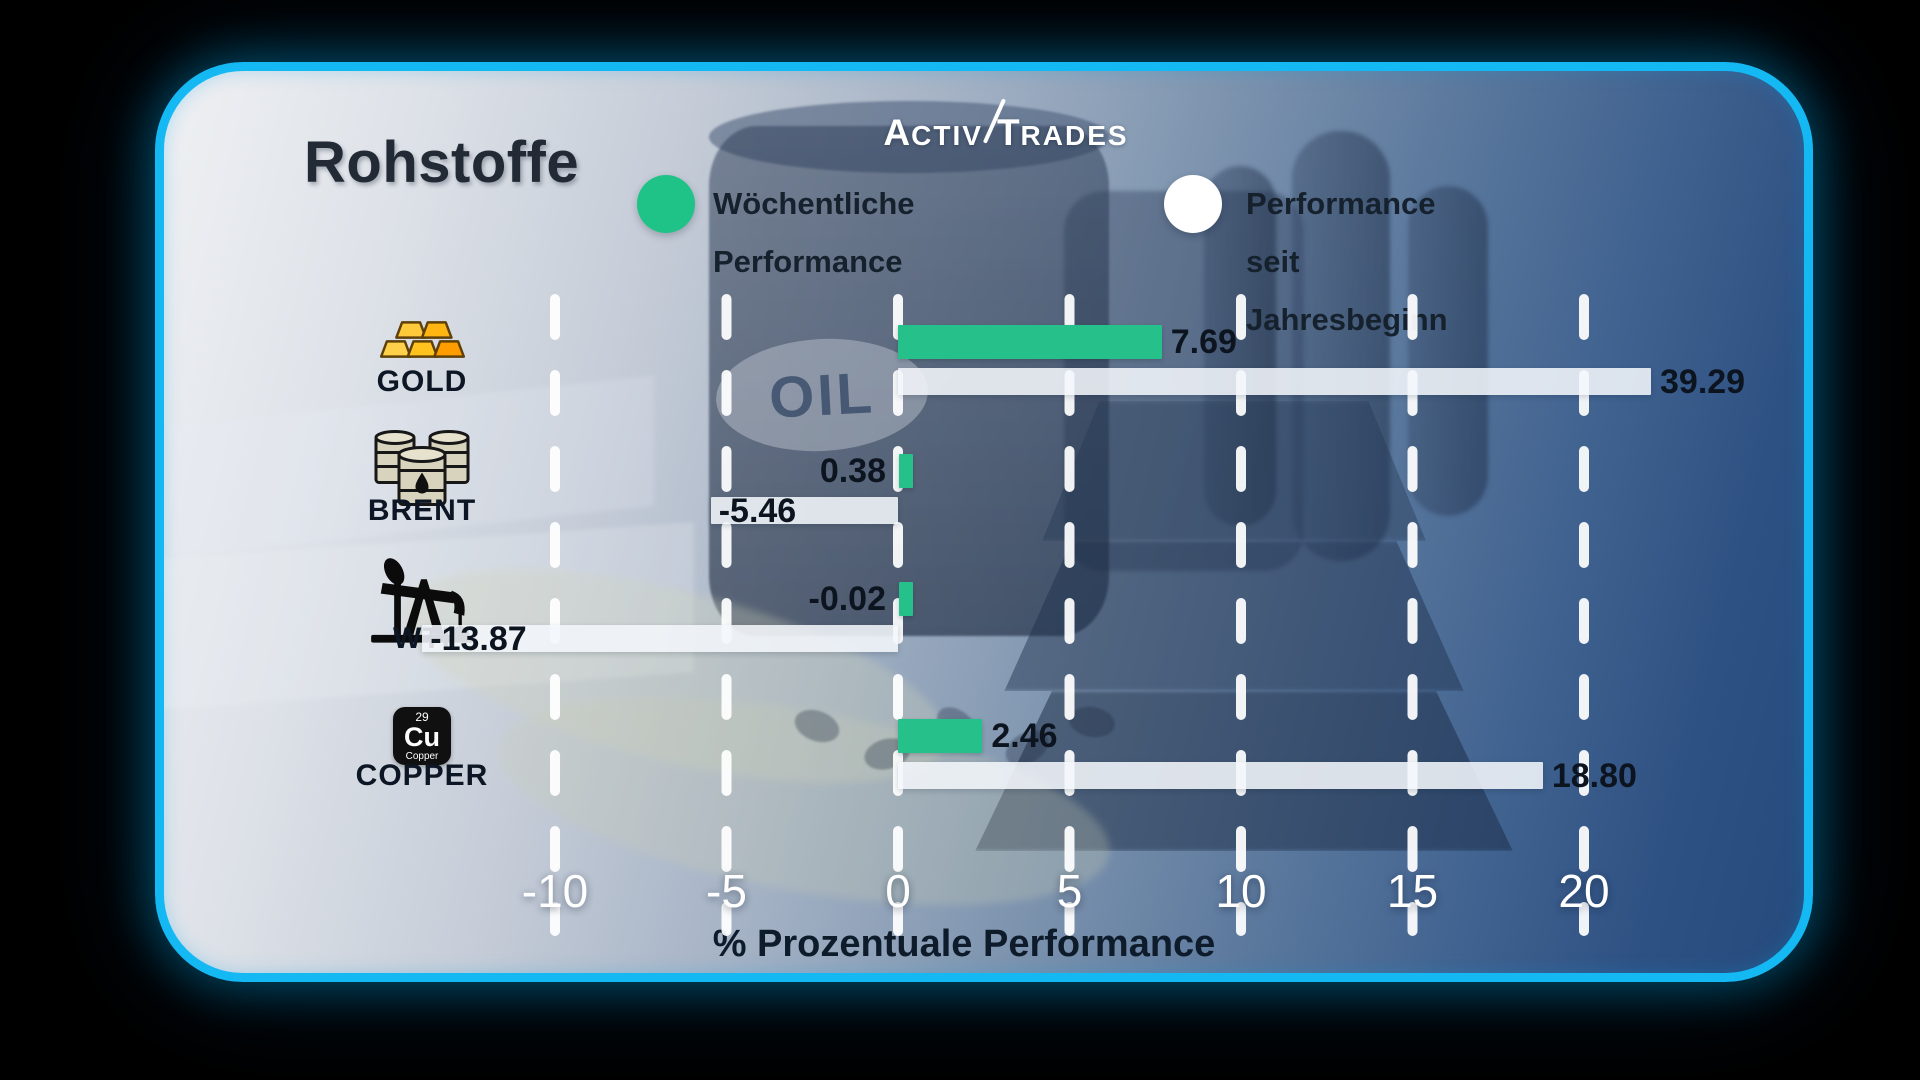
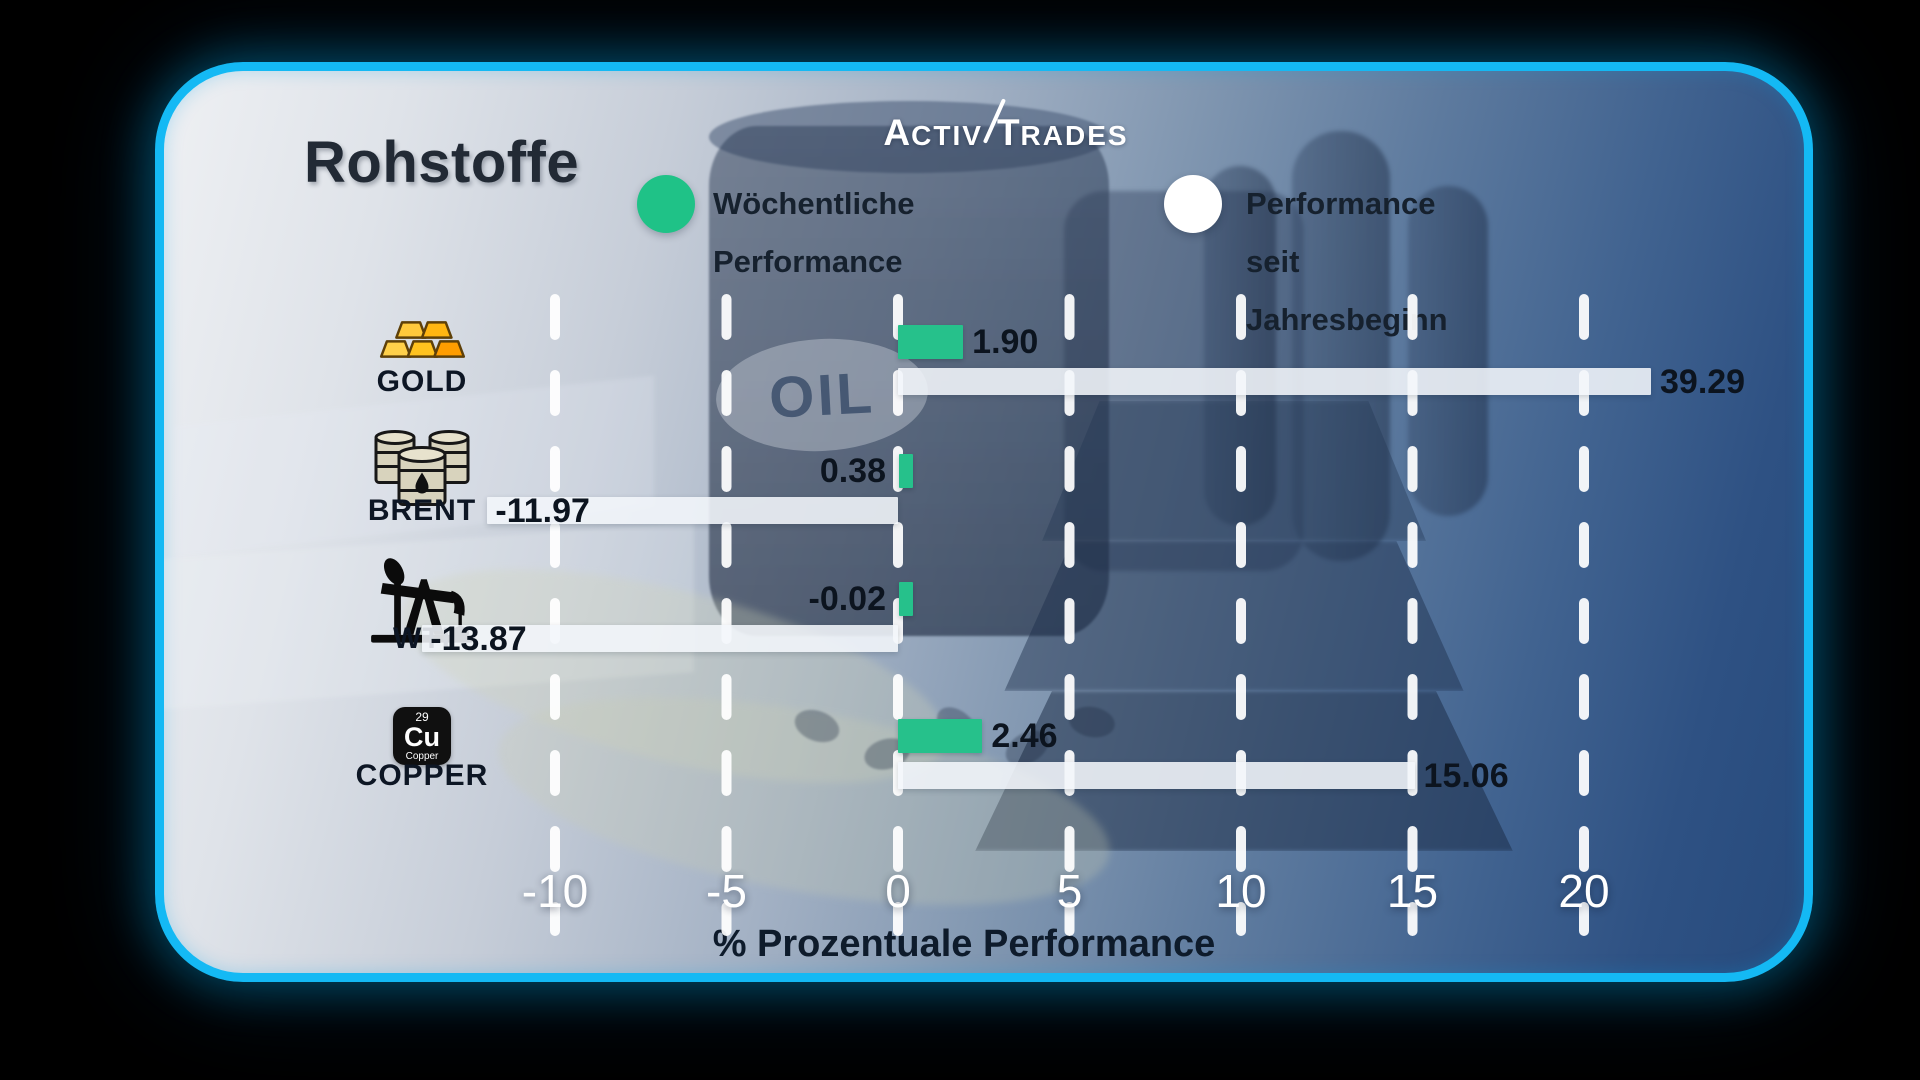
Wöchentliche Performance/GOLD: 7.69 -> 1.90
Performance seit Jahresbeginn/BRENT: -5.46 -> -11.97
Performance seit Jahresbeginn/COPPER: 18.80 -> 15.06
